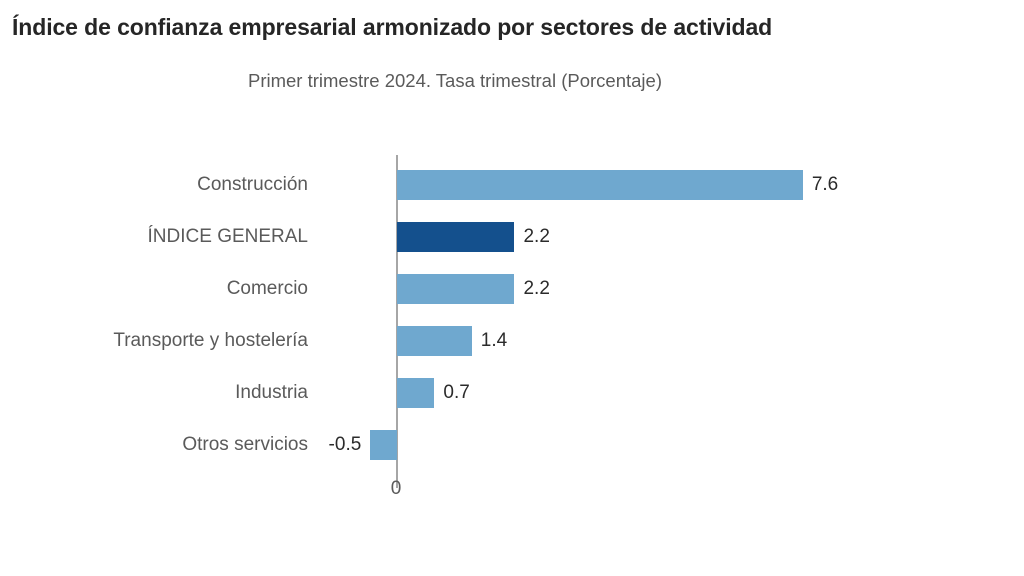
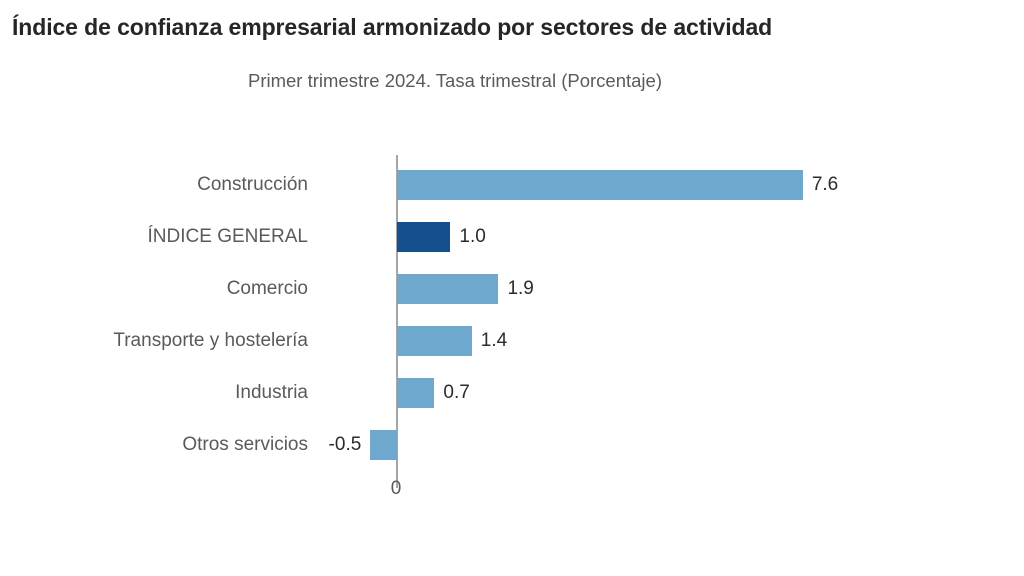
ÍNDICE GENERAL: 2.2 -> 1.0
Comercio: 2.2 -> 1.9
